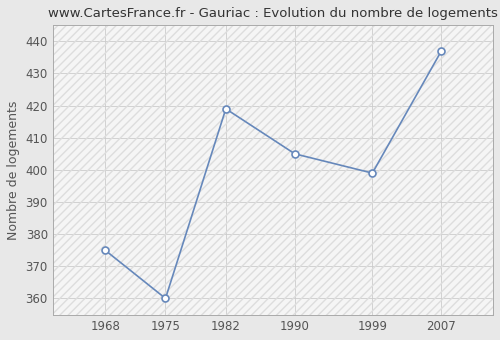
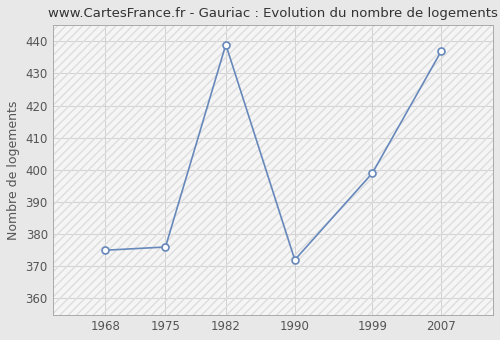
1975: 360 -> 376
1982: 419 -> 439
1990: 405 -> 372
